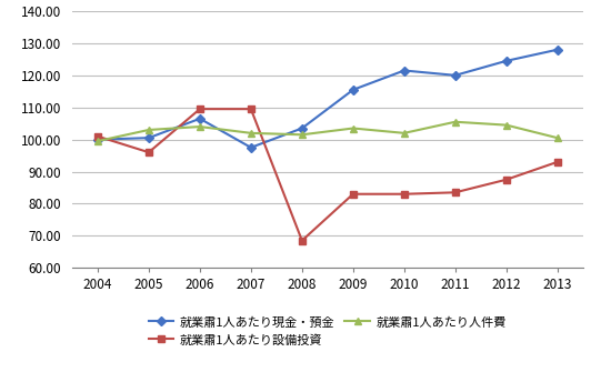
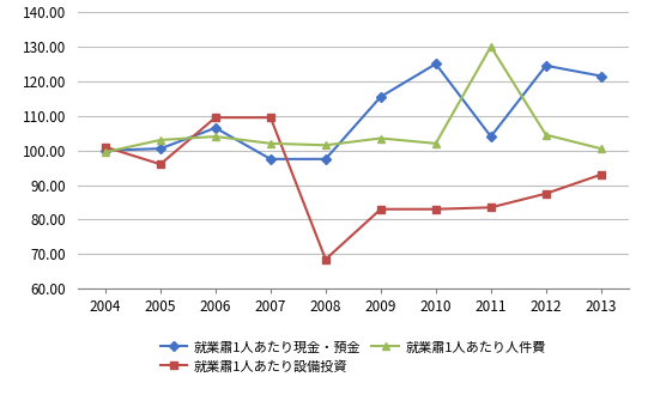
就業肅1人あたり現金・預金/2008: 103.5 -> 97.5
就業肅1人あたり現金・預金/2010: 121.5 -> 125.0
就業肅1人あたり現金・預金/2011: 120.0 -> 104.0
就業肅1人あたり人件費/2011: 105.5 -> 130.0
就業肅1人あたり現金・預金/2013: 128.0 -> 121.5
